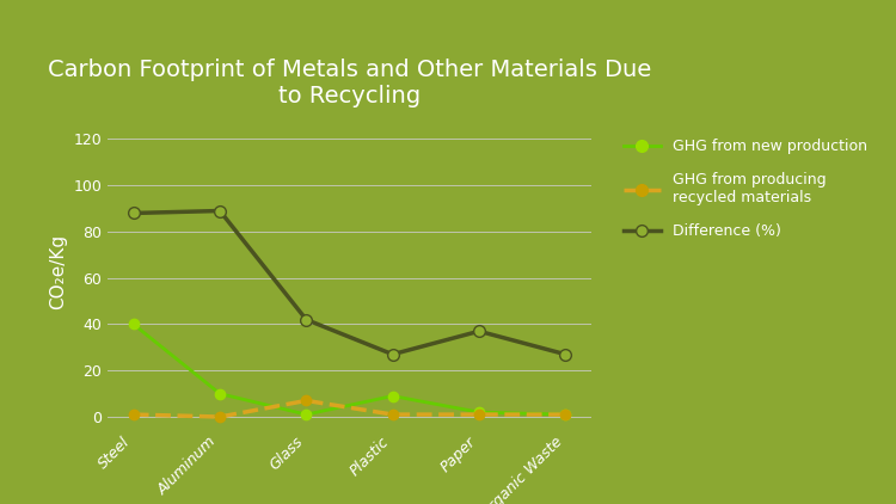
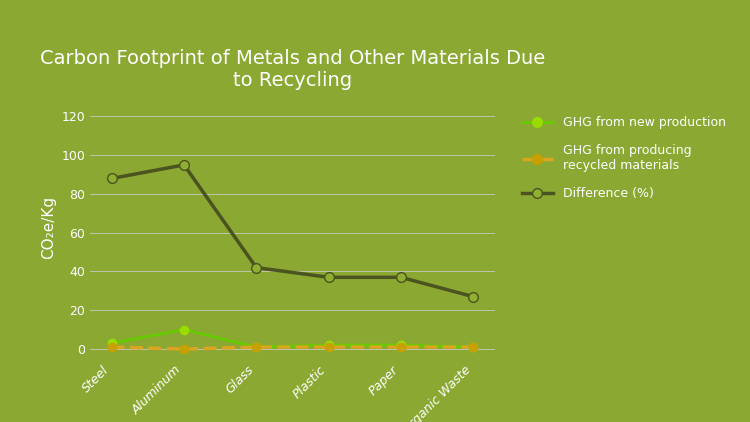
GHG from new production/Steel: 40 -> 3
Difference (%)/Aluminum: 89 -> 95
GHG from producing recycled materials/Glass: 7 -> 1
GHG from new production/Plastic: 9 -> 2
Difference (%)/Plastic: 27 -> 37
